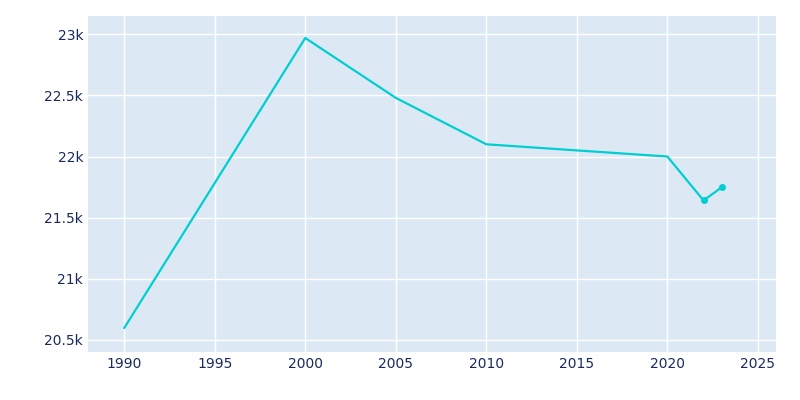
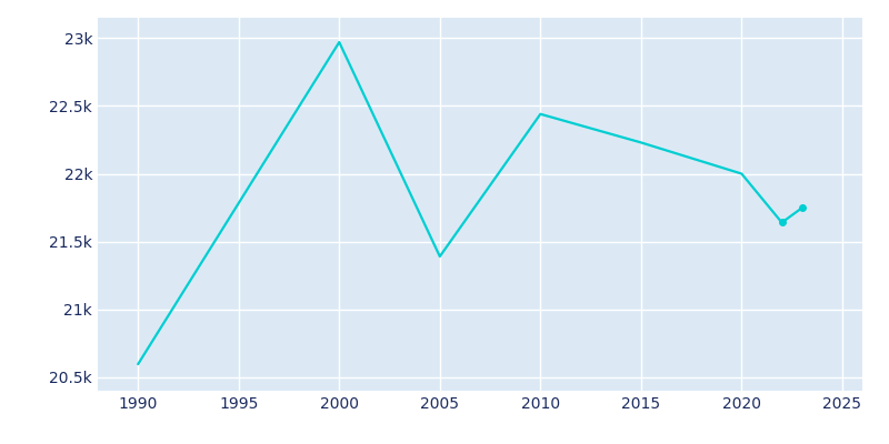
2005: 22.48k -> 21.39k
2010: 22.10k -> 22.44k
2015: 22.05k -> 22.23k
